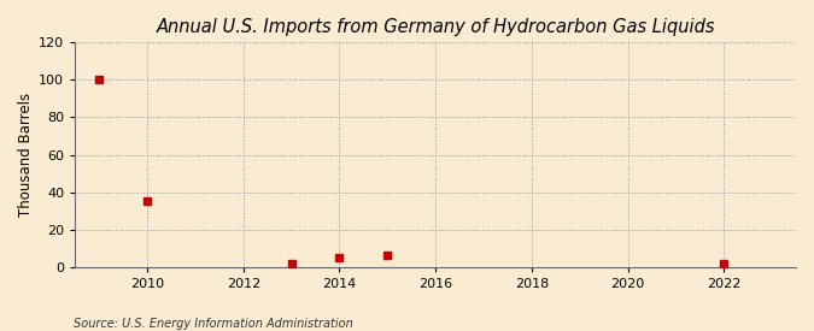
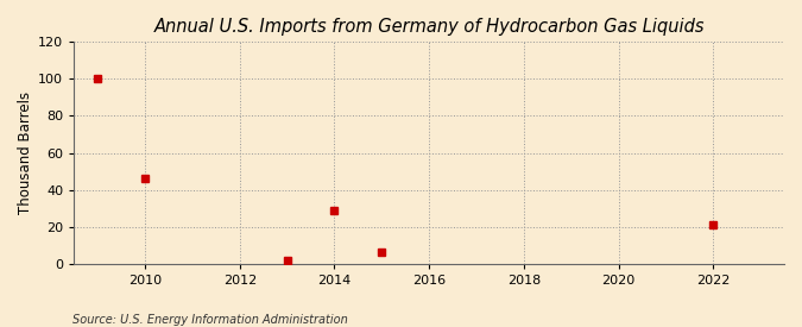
2010: 35 -> 46
2014: 5 -> 29
2022: 2 -> 21
